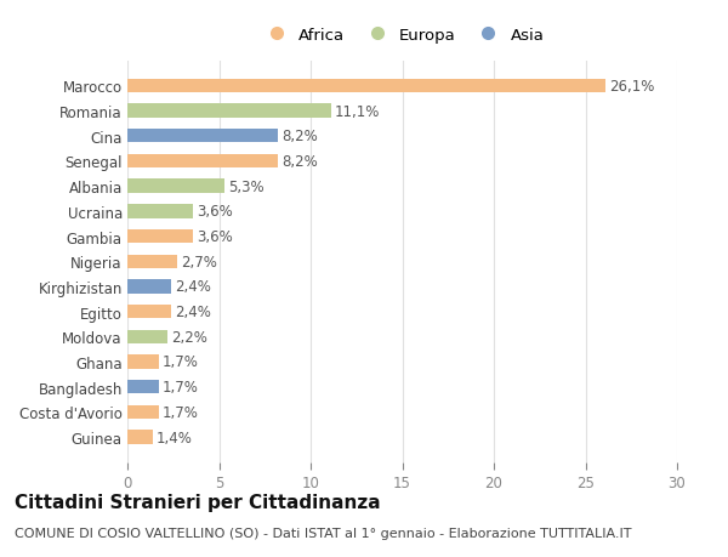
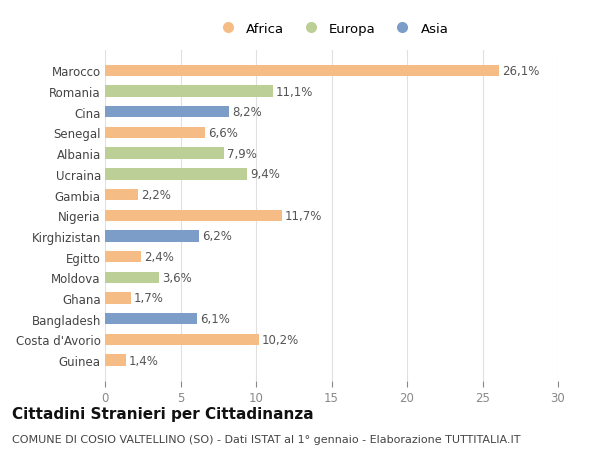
Senegal: 8,2% -> 6,6%
Albania: 5,3% -> 7,9%
Ucraina: 3,6% -> 9,4%
Gambia: 3,6% -> 2,2%
Nigeria: 2,7% -> 11,7%
Kirghizistan: 2,4% -> 6,2%
Moldova: 2,2% -> 3,6%
Bangladesh: 1,7% -> 6,1%
Costa d'Avorio: 1,7% -> 10,2%
